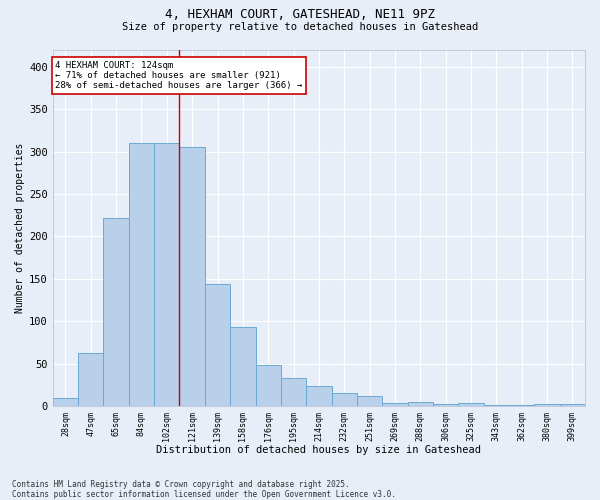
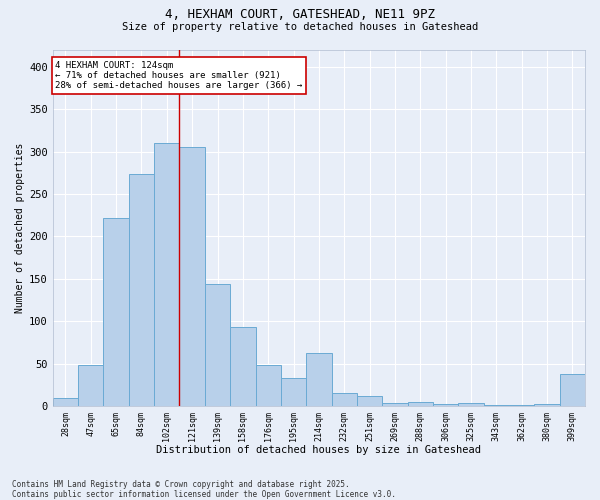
47sqm: 63 -> 48
84sqm: 310 -> 274
214sqm: 24 -> 62
399sqm: 2 -> 38
